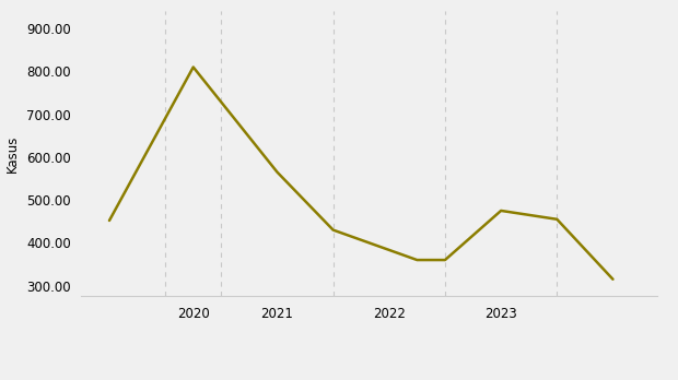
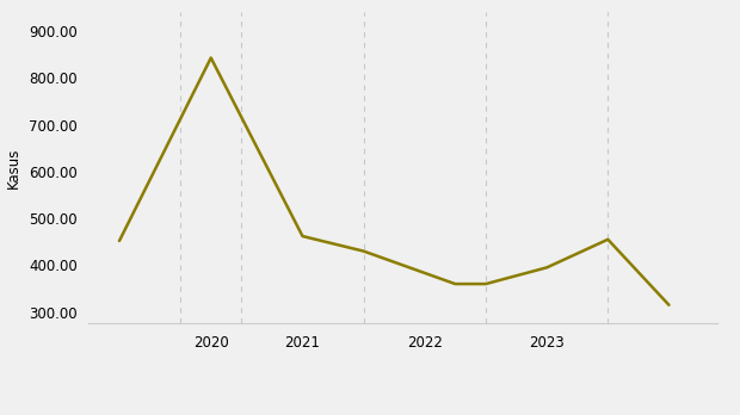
2020: 810 -> 843
2021: 565 -> 462
2023: 475 -> 395
